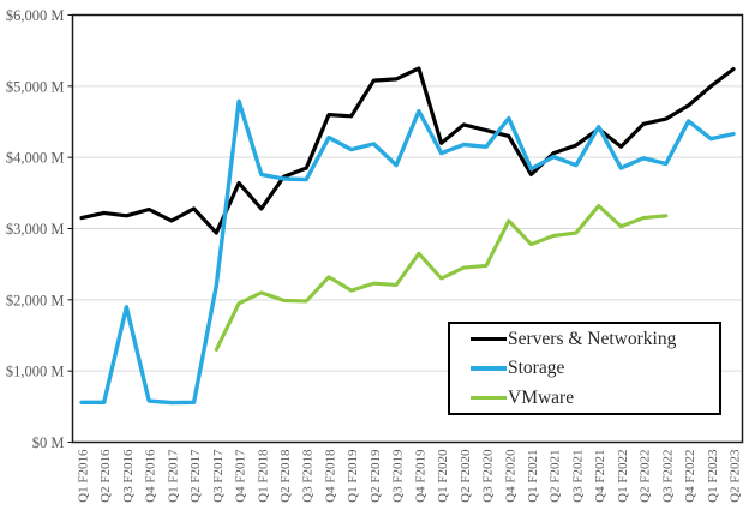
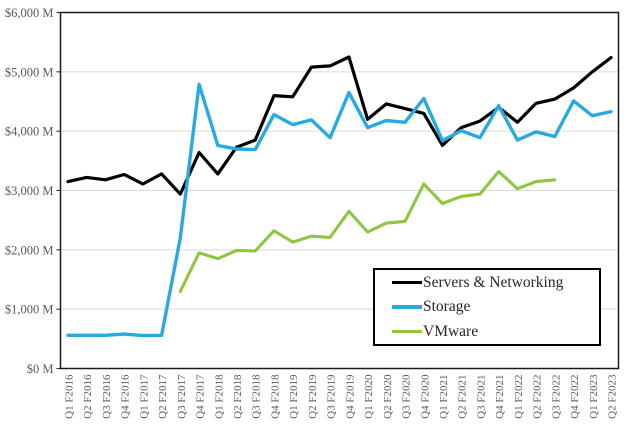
Storage/Q3 F2016: $1900M -> $600M
VMware/Q1 F2018: $2100M -> $1800M
